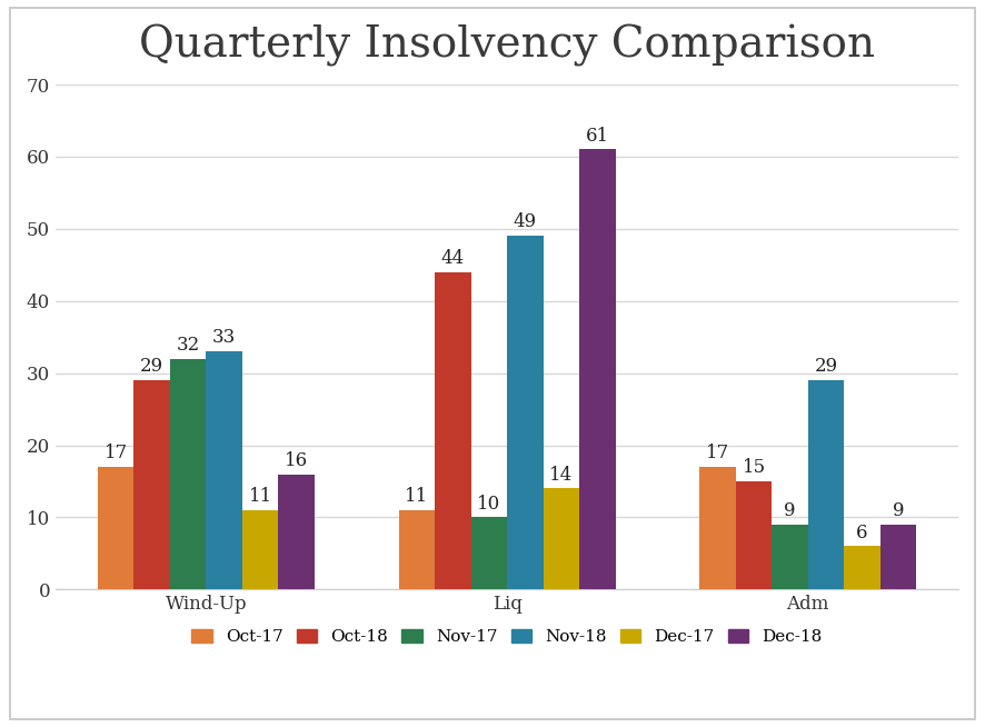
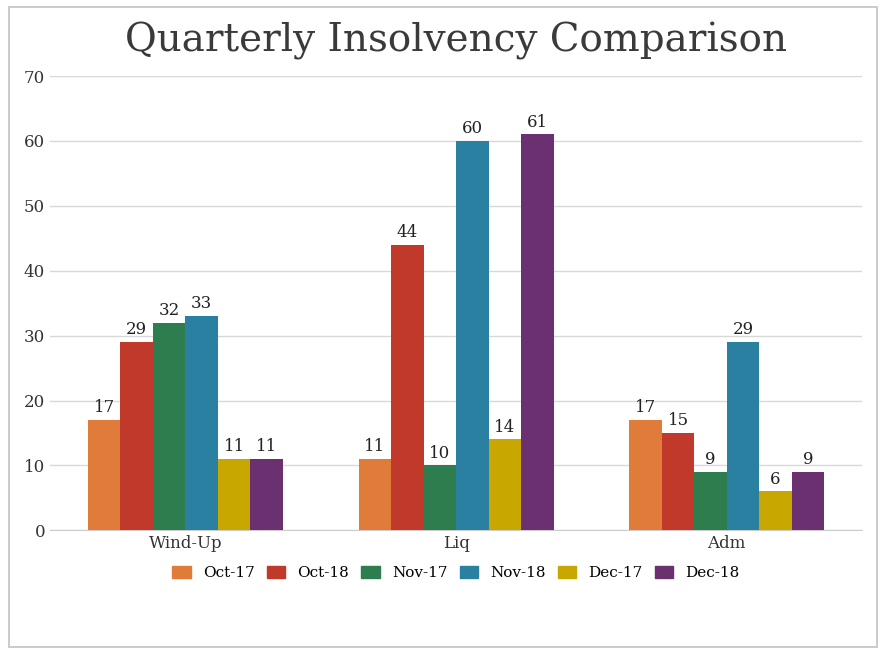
Dec-18/Wind-Up: 16 -> 11
Nov-18/Liq: 49 -> 60
